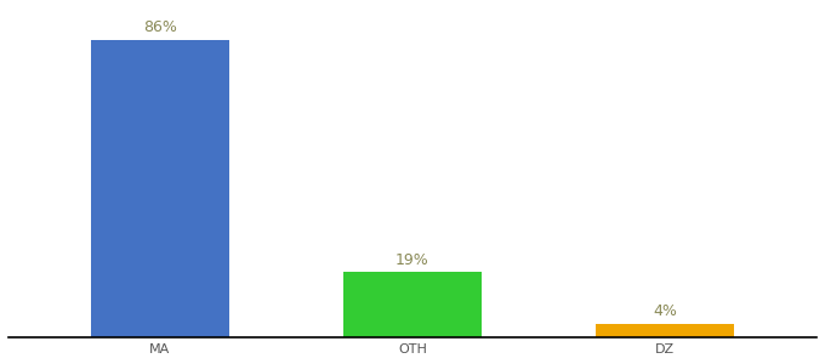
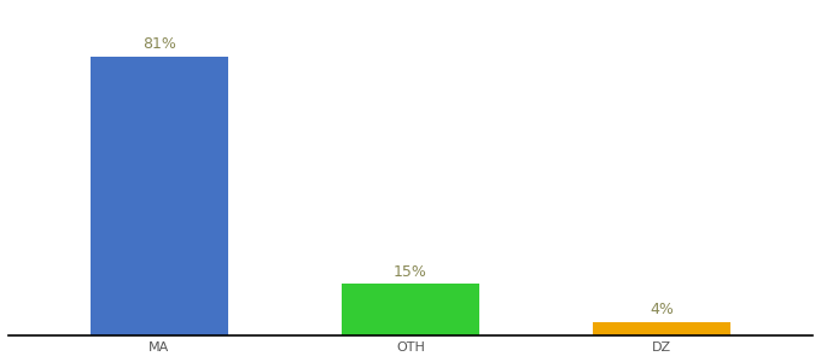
MA: 86% -> 81%
OTH: 19% -> 15%
